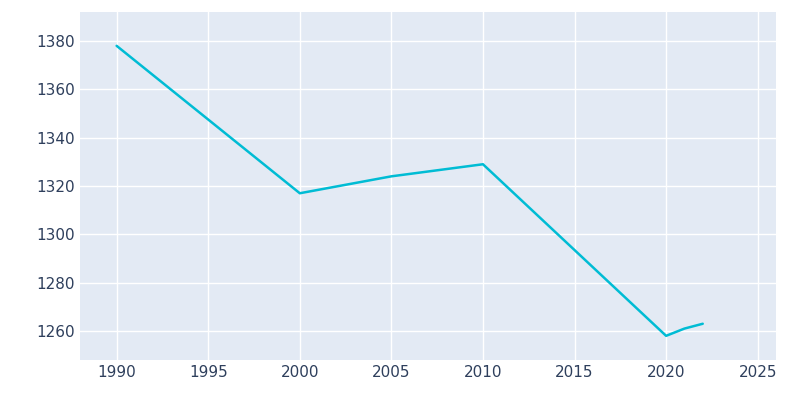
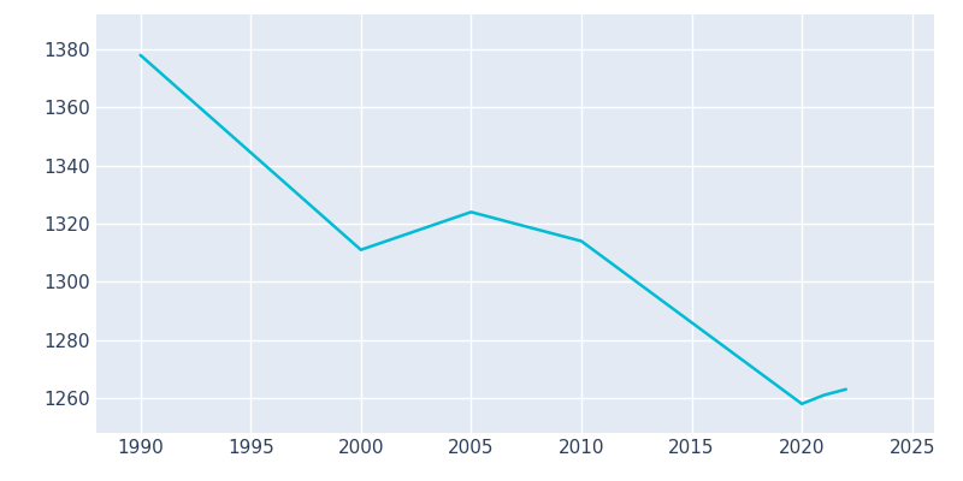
2000: 1317 -> 1311
2010: 1329 -> 1314
